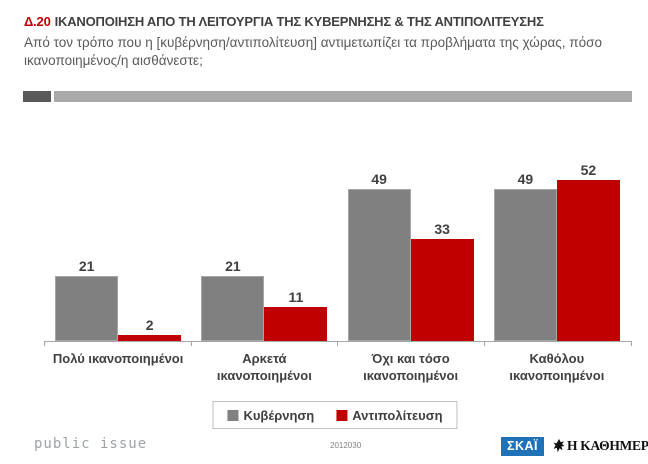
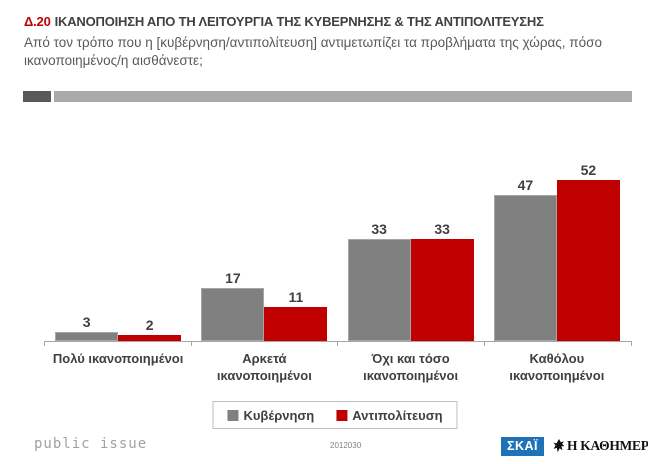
Κυβέρνηση/Πολύ ικανοποιημένοι: 21 -> 3
Κυβέρνηση/Αρκετά ικανοποιημένοι: 21 -> 17
Κυβέρνηση/Όχι και τόσο ικανοποιημένοι: 49 -> 33
Κυβέρνηση/Καθόλου ικανοποιημένοι: 49 -> 47
